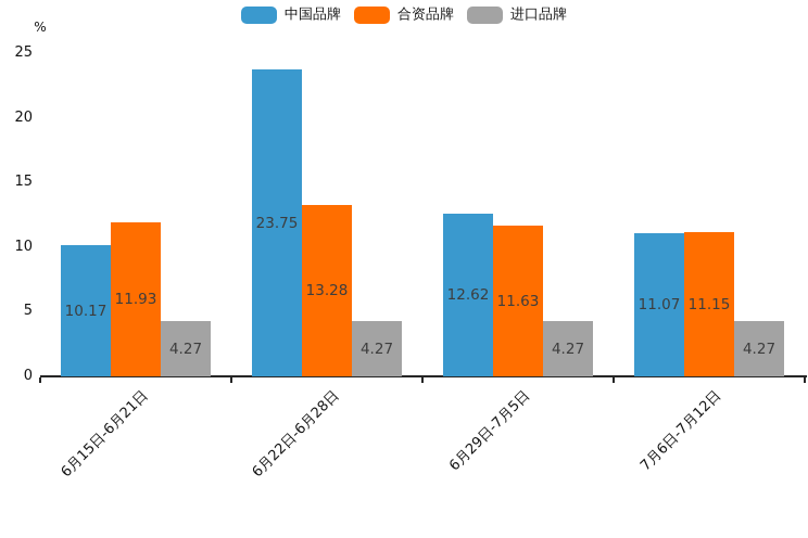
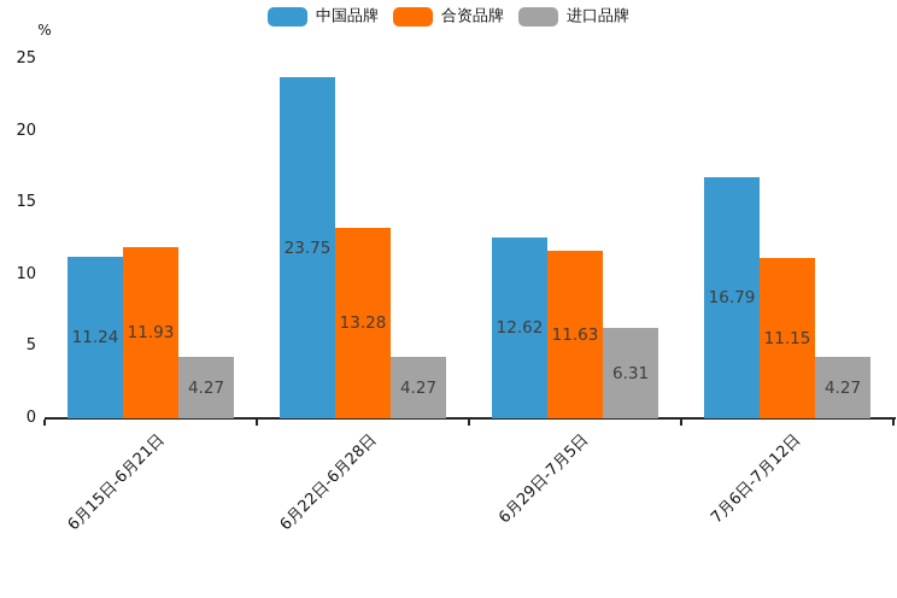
中国品牌/6月15日-6月21日: 10.17 -> 11.24
进口品牌/6月29日-7月5日: 4.27 -> 6.31
中国品牌/7月6日-7月12日: 11.07 -> 16.79
